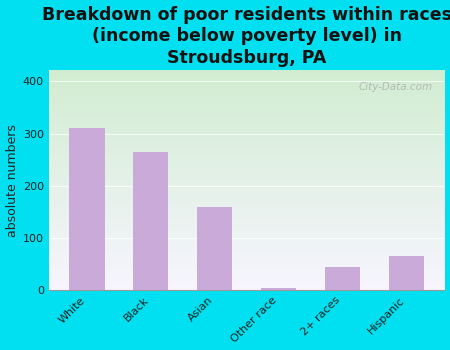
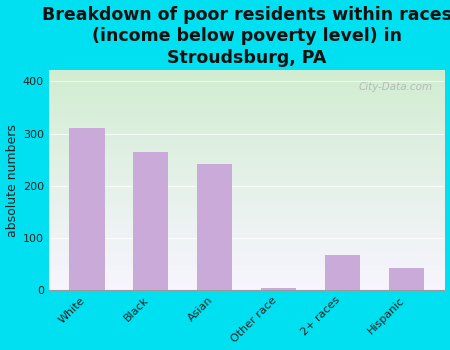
Asian: 160 -> 242
2+ races: 45 -> 68
Hispanic: 65 -> 42
